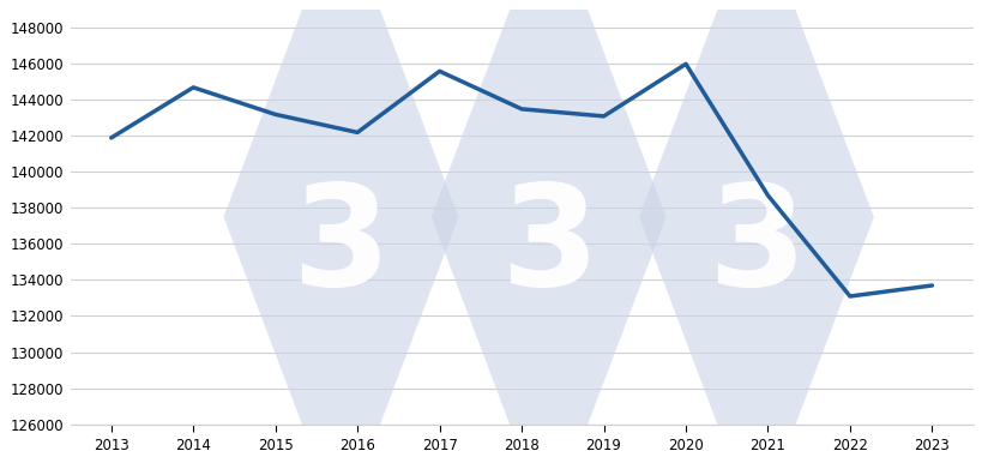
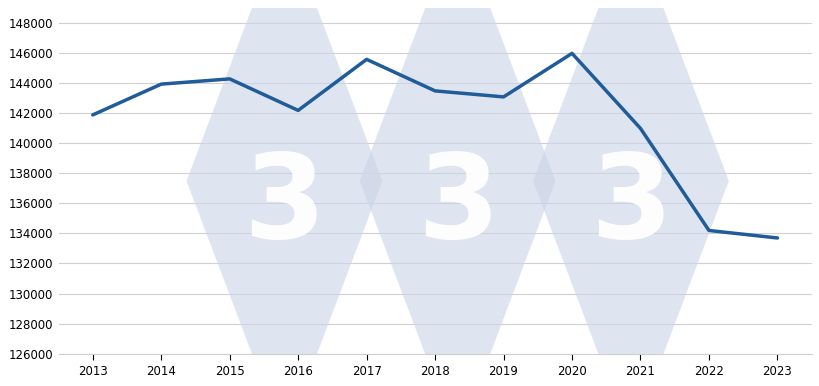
2014: 144700 -> 144000
2015: 143200 -> 144300
2021: 138700 -> 141000
2022: 133100 -> 134200
